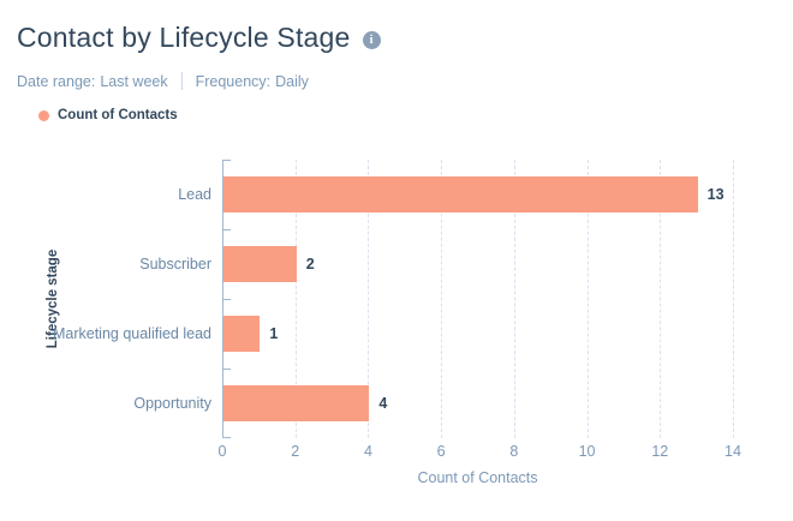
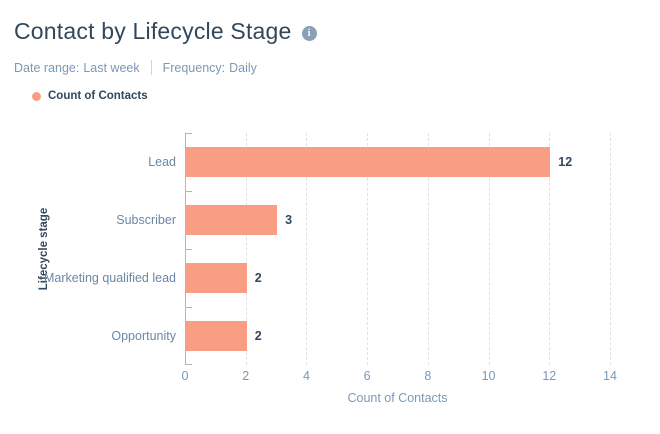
Lead: 13 -> 12
Subscriber: 2 -> 3
Marketing qualified lead: 1 -> 2
Opportunity: 4 -> 2
